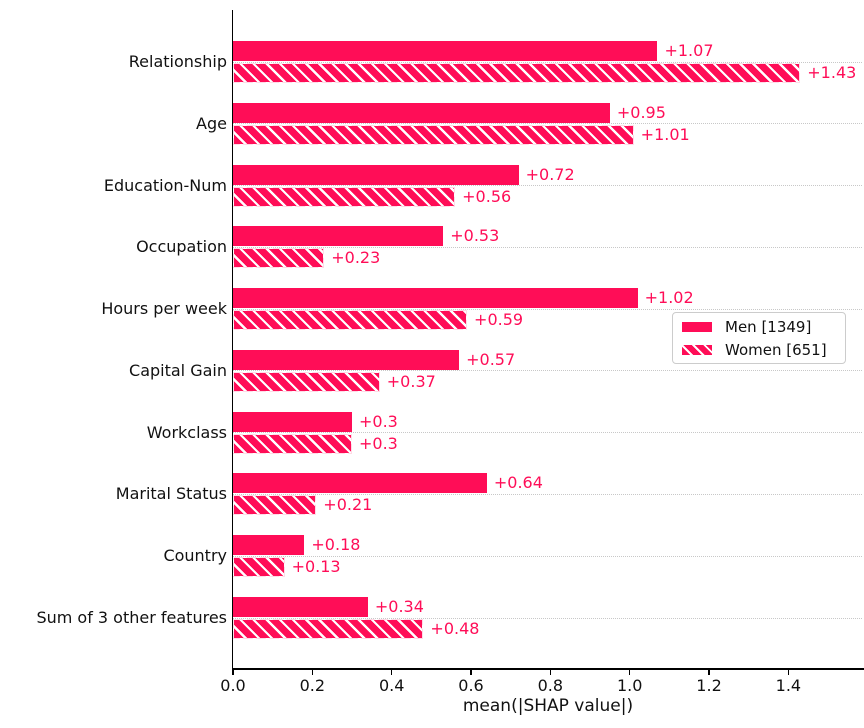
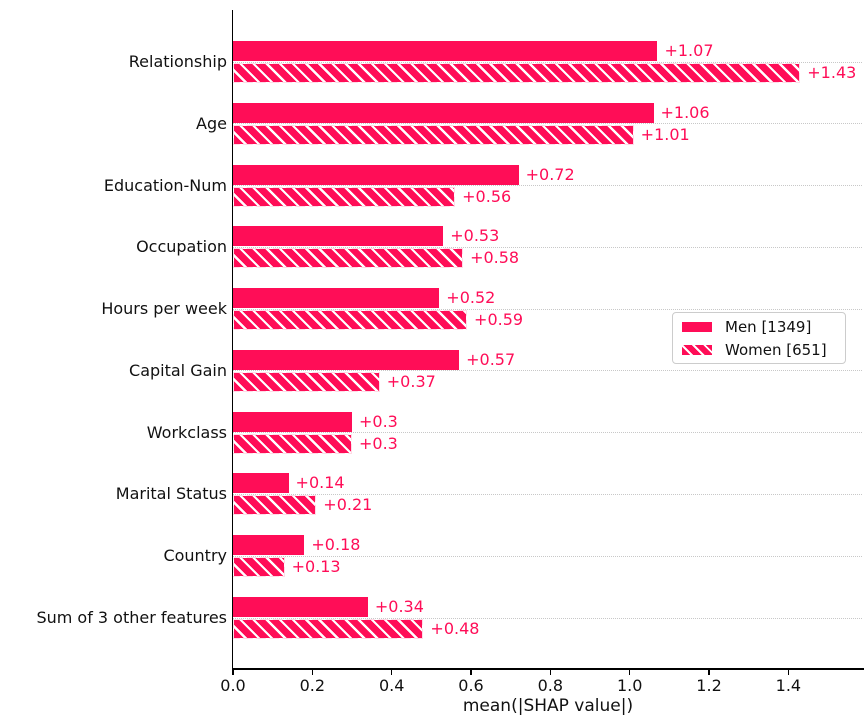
Men [1349]/Age: +0.95 -> +1.06
Women [651]/Occupation: +0.23 -> +0.58
Men [1349]/Hours per week: +1.02 -> +0.52
Men [1349]/Marital Status: +0.64 -> +0.14
